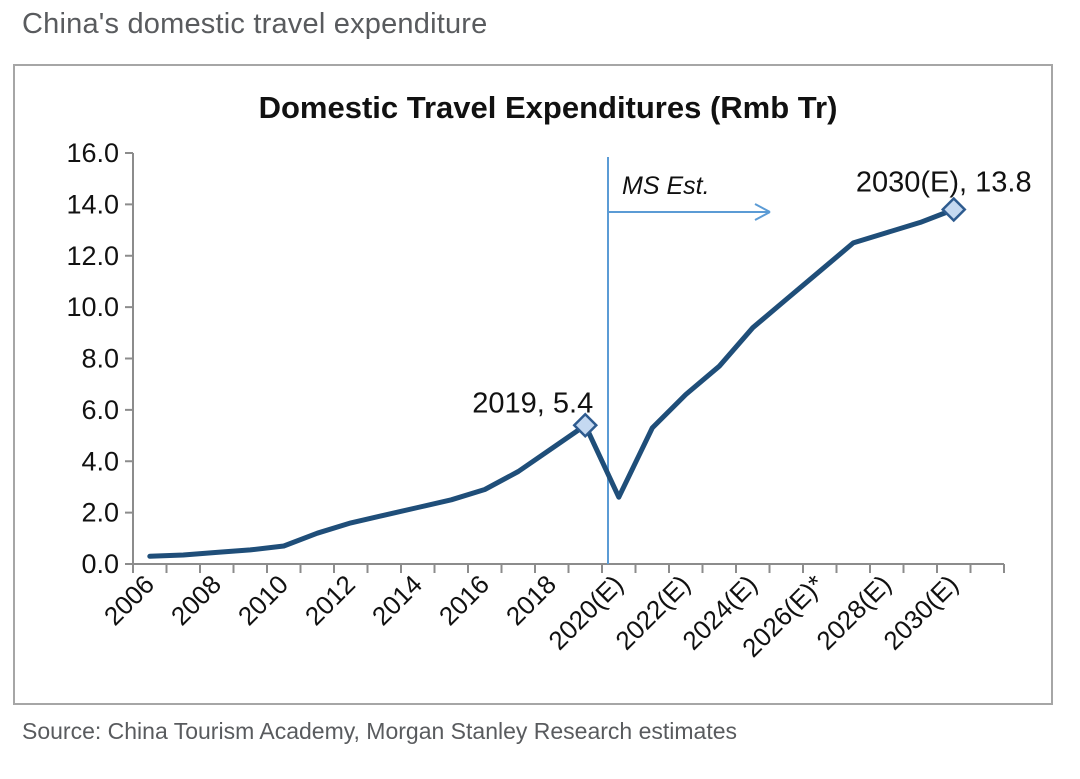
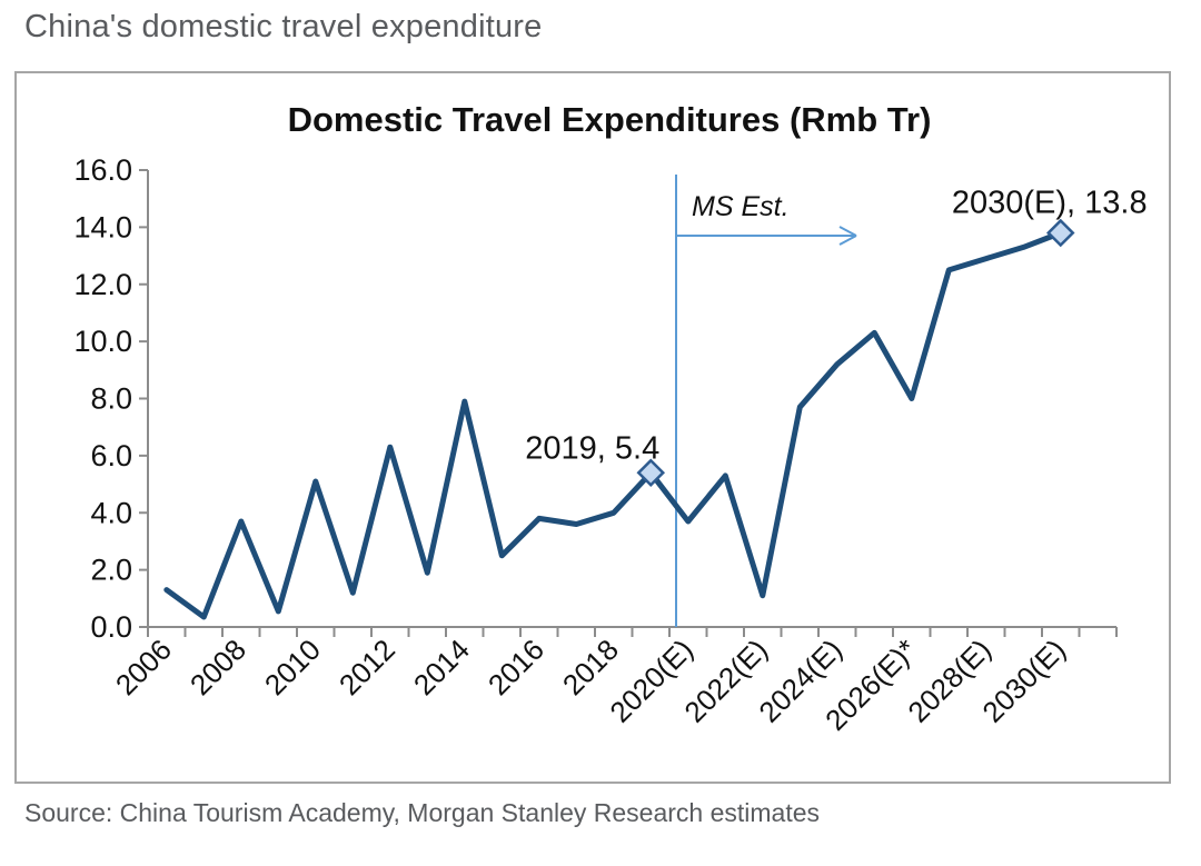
2006: 0.3 -> 1.3
2008: 0.5 -> 3.7
2010: 0.7 -> 5.1
2012: 1.6 -> 6.3
2014: 2.2 -> 7.9
2016: 2.9 -> 3.8
2018: 4.5 -> 4.0
2020(E): 2.6 -> 3.7
2022(E): 6.6 -> 1.1
2026(E)*: 11.4 -> 8.0
